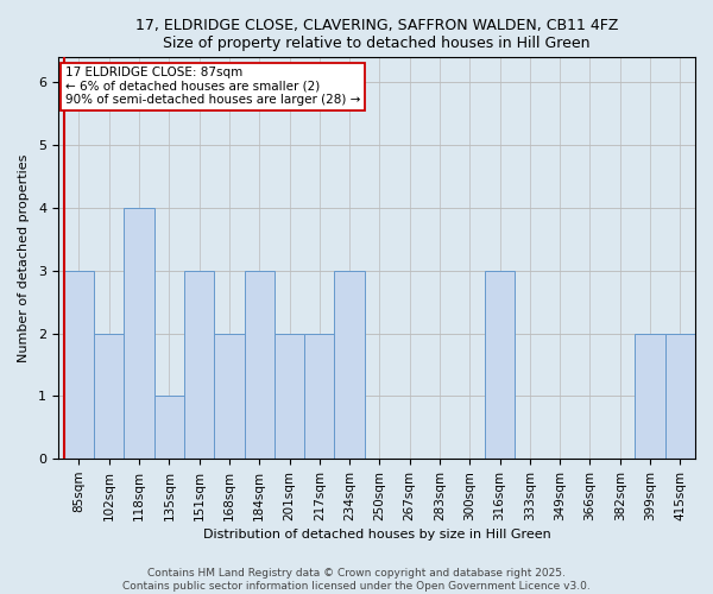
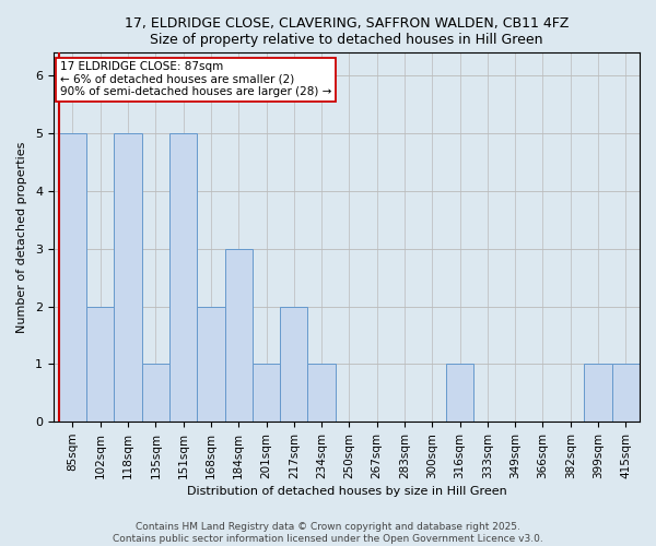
85sqm: 3 -> 5
118sqm: 4 -> 5
151sqm: 3 -> 5
201sqm: 2 -> 1
234sqm: 3 -> 1
316sqm: 3 -> 1
399sqm: 2 -> 1
415sqm: 2 -> 1
